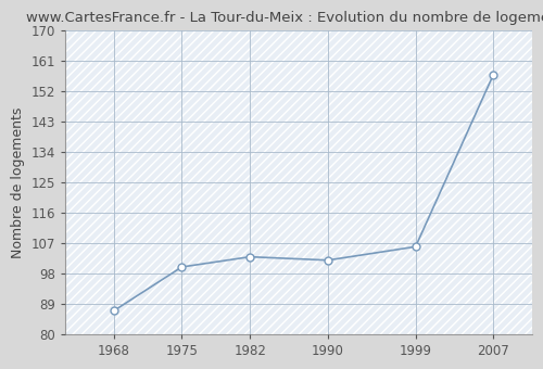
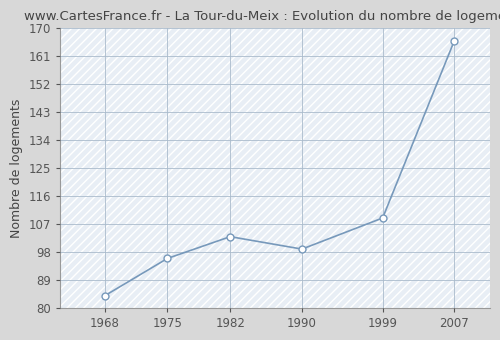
1968: 87 -> 84
1975: 100 -> 96
1990: 102 -> 99
1999: 106 -> 109
2007: 157 -> 166
